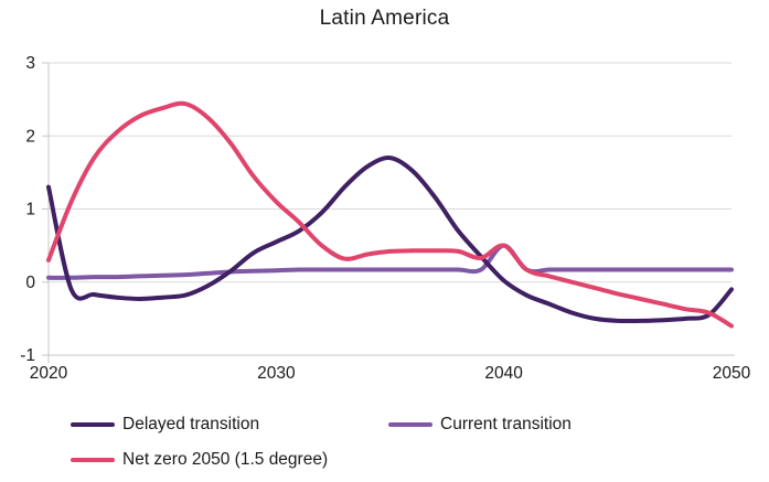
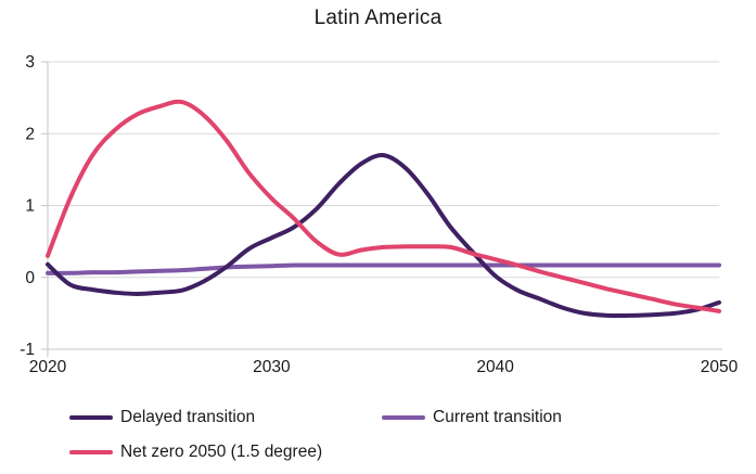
Delayed transition/2020: 1.3 -> 0.2
Current transition/2040: 0.5 -> 0.2
Net zero 2050 (1.5 degree)/2040: 0.5 -> 0.2
Delayed transition/2050: -0.1 -> -0.3
Net zero 2050 (1.5 degree)/2050: -0.6 -> -0.5
